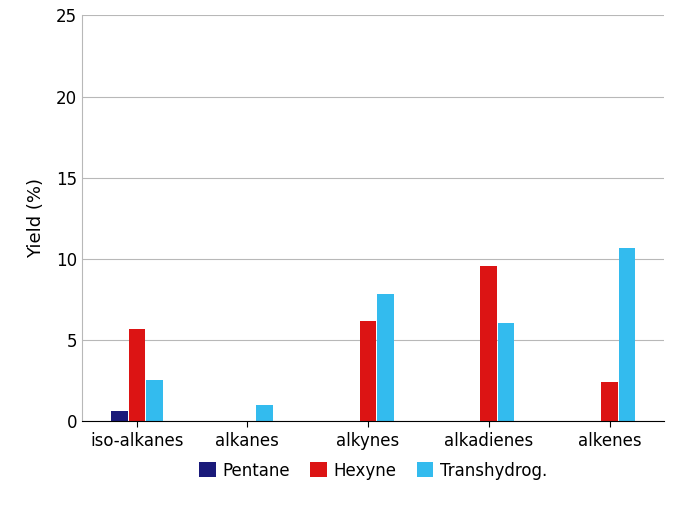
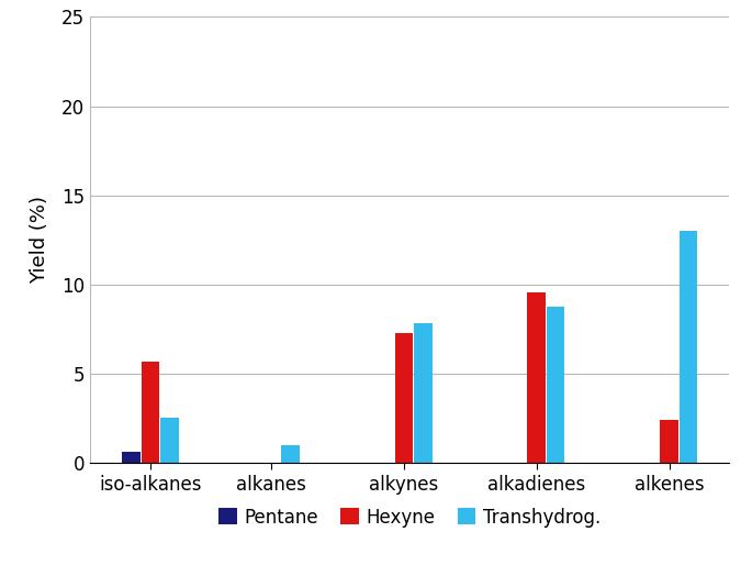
Hexyne/alkynes: 6.2 -> 7.3
Transhydrog./alkadienes: 6.0 -> 8.8
Transhydrog./alkenes: 10.7 -> 13.0
